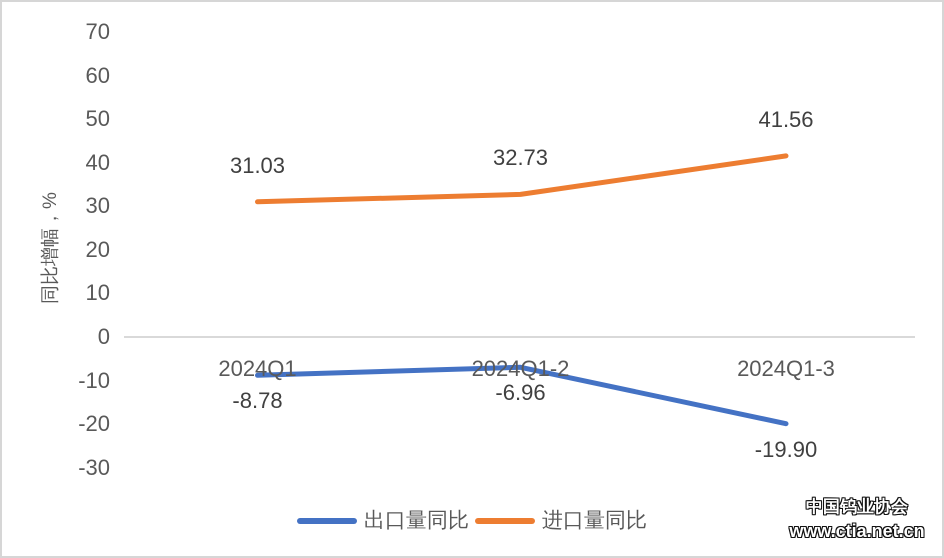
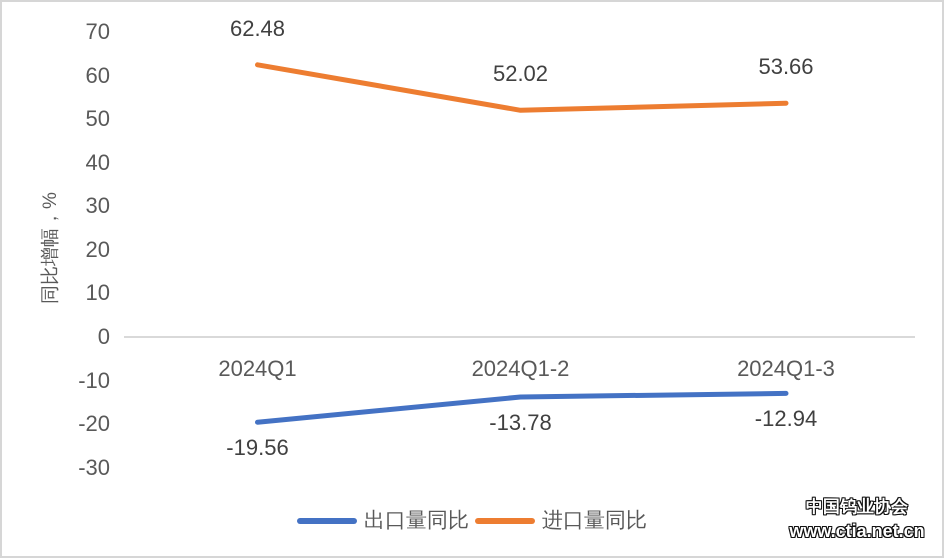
出口量同比/2024Q1: -8.78 -> -19.56
进口量同比/2024Q1: 31.03 -> 62.48
出口量同比/2024Q1-2: -6.96 -> -13.78
进口量同比/2024Q1-2: 32.73 -> 52.02
出口量同比/2024Q1-3: -19.90 -> -12.94
进口量同比/2024Q1-3: 41.56 -> 53.66
